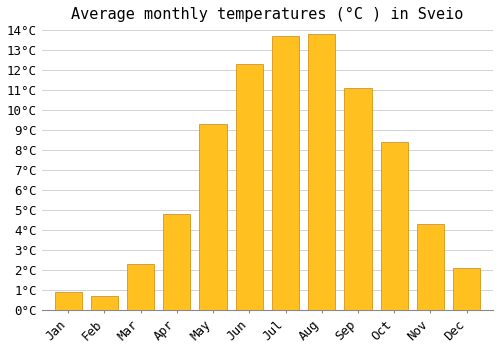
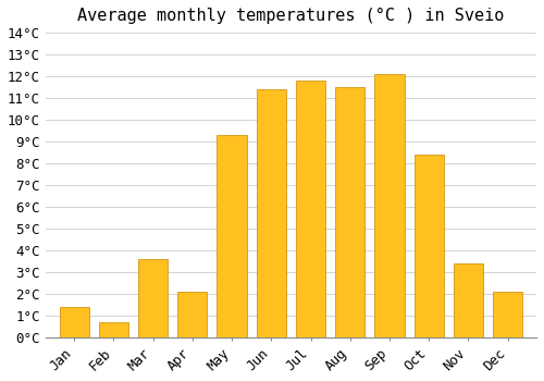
Jan: 0.9°C -> 1.4°C
Mar: 2.3°C -> 3.6°C
Apr: 4.8°C -> 2.1°C
Jun: 12.3°C -> 11.4°C
Jul: 13.7°C -> 11.8°C
Aug: 13.8°C -> 11.5°C
Sep: 11.1°C -> 12.1°C
Nov: 4.3°C -> 3.4°C
